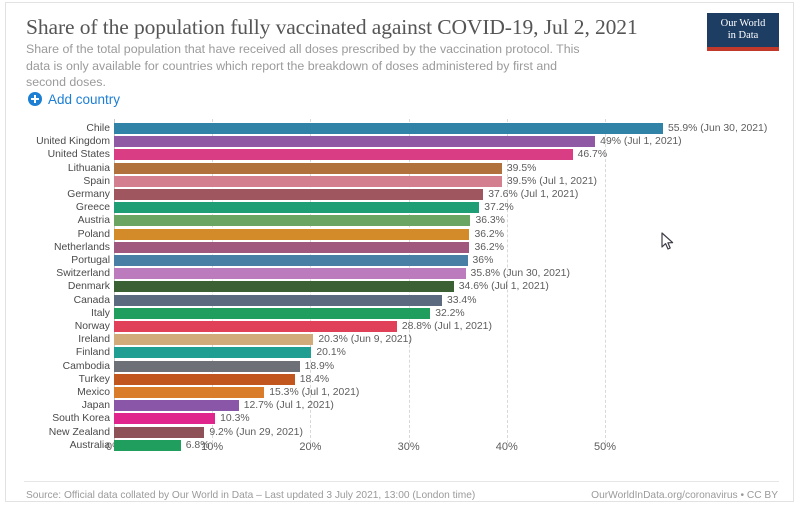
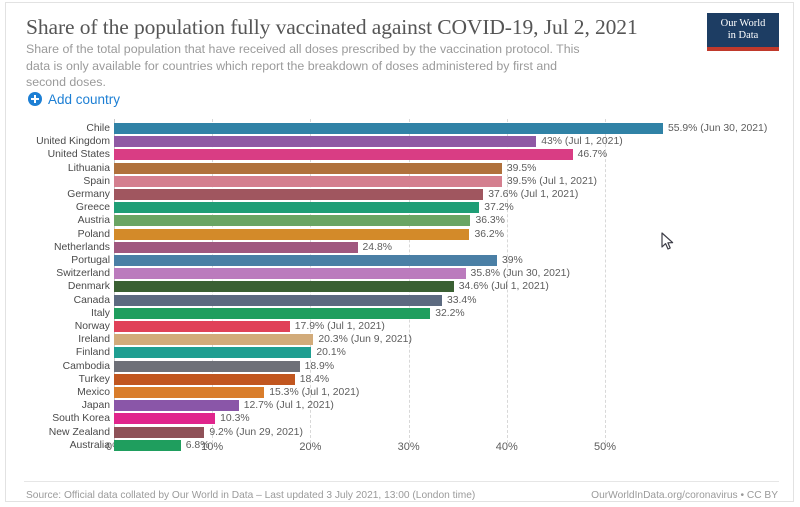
United Kingdom: 49% -> 43%
Netherlands: 36.2% -> 24.8%
Portugal: 36% -> 39%
Norway: 28.8% -> 17.9%
